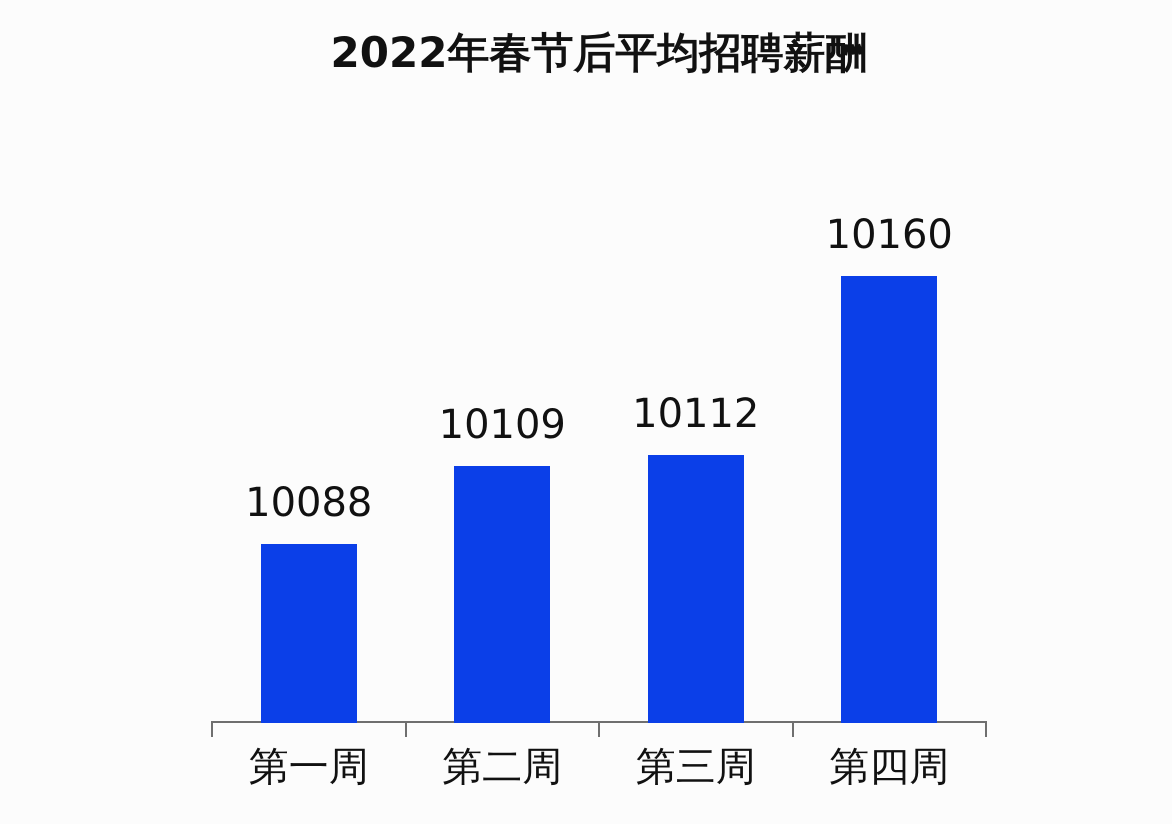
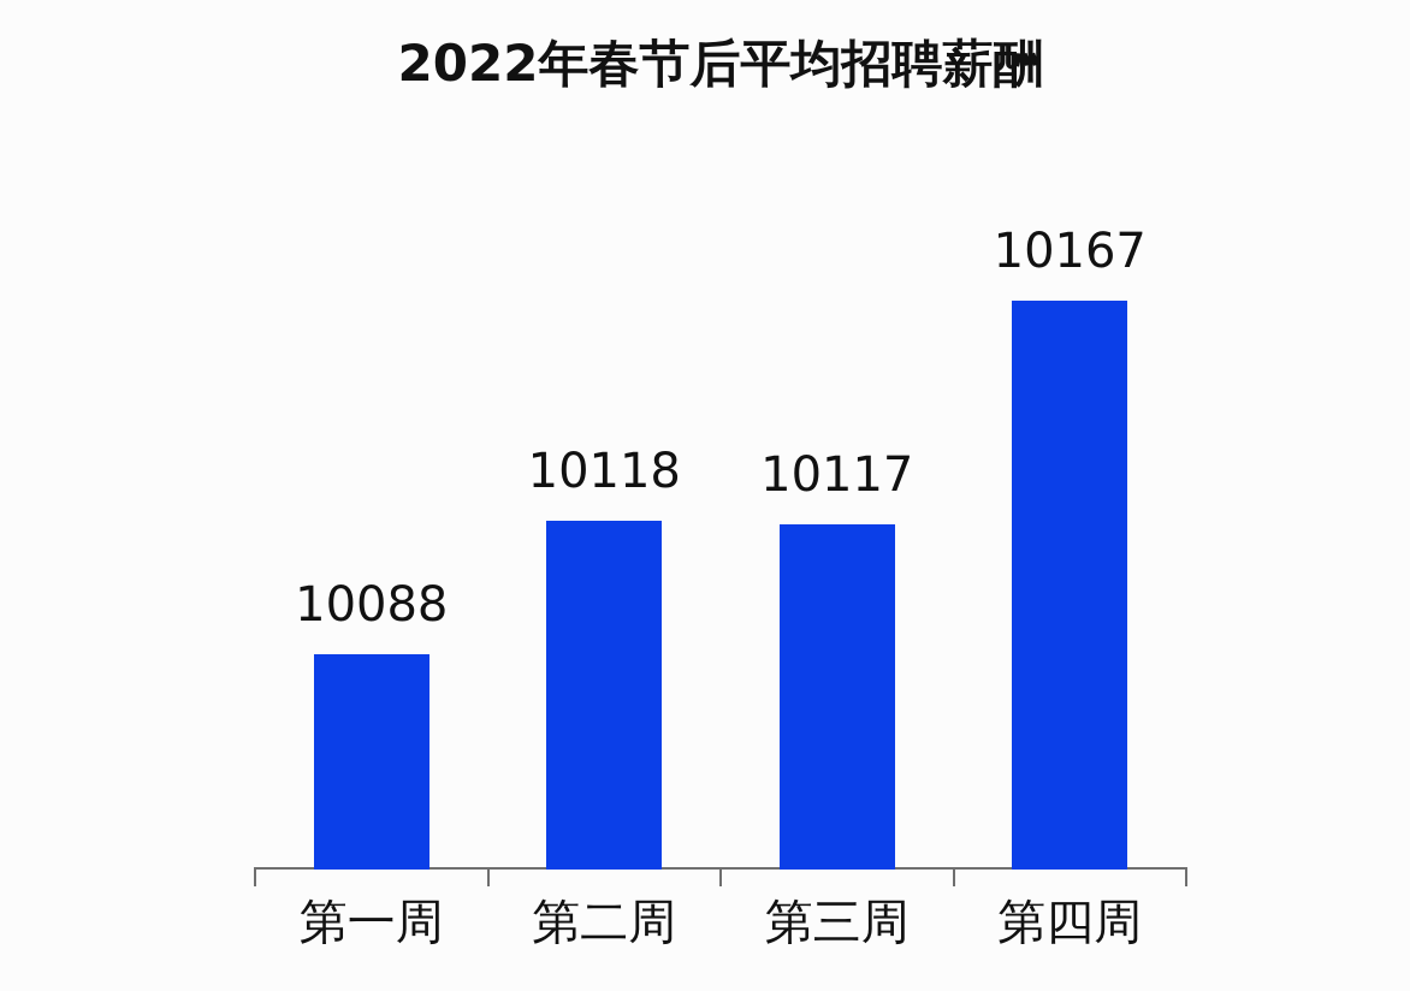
第二周: 10109 -> 10118
第三周: 10112 -> 10117
第四周: 10160 -> 10167
